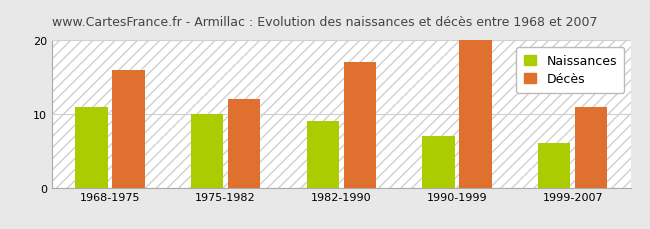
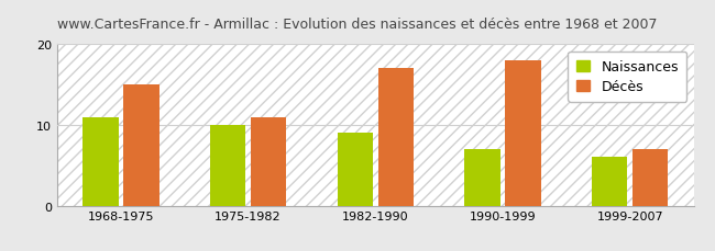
Décès/1968-1975: 16 -> 15
Décès/1975-1982: 12 -> 11
Décès/1990-1999: 20 -> 18
Décès/1999-2007: 11 -> 7
